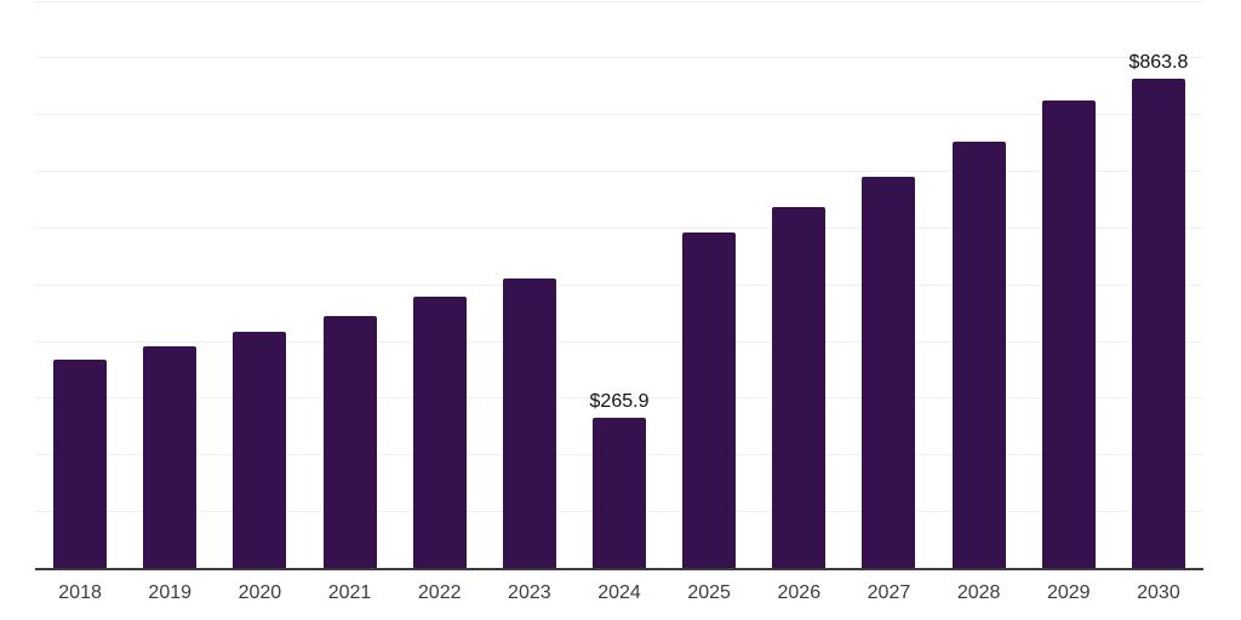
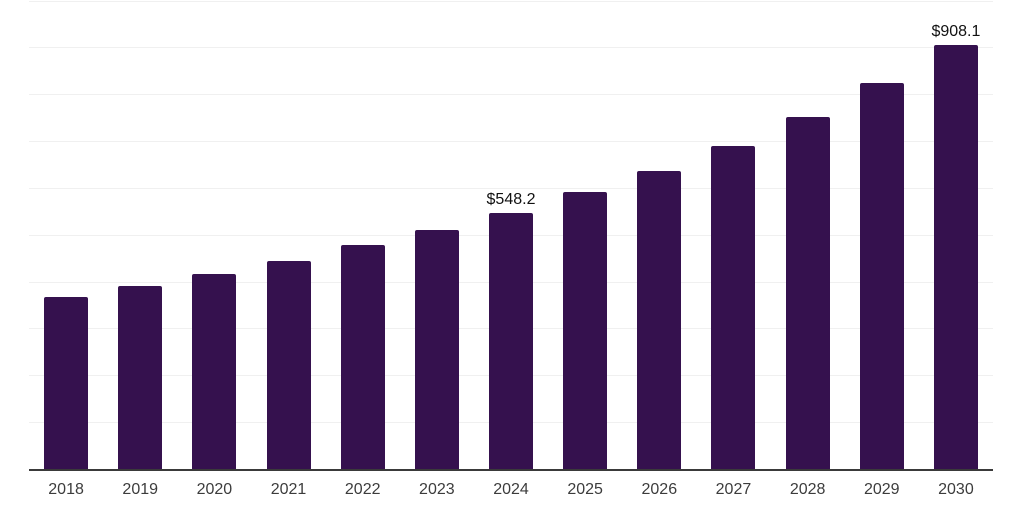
2024: $265.9 -> $548.2
2030: $863.8 -> $908.1
